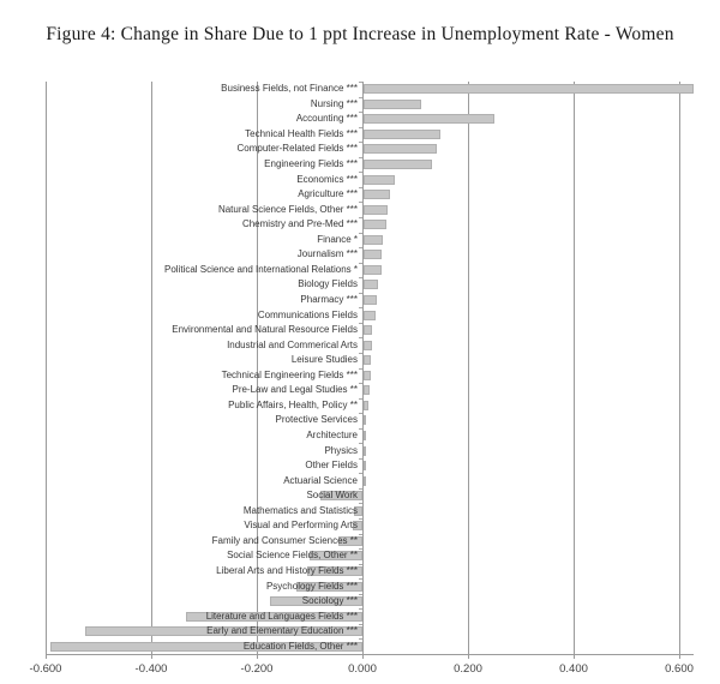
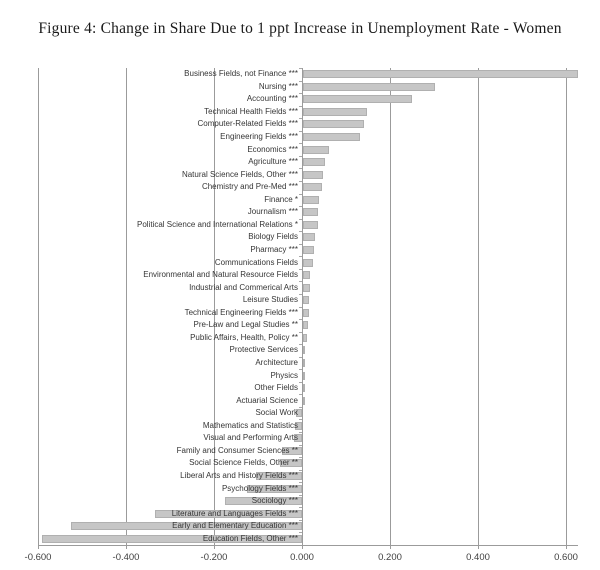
Nursing ***: 0.11 -> 0.30
Social Work: -0.08 -> -0.01
Social Science Fields, Other **: -0.10 -> -0.05
